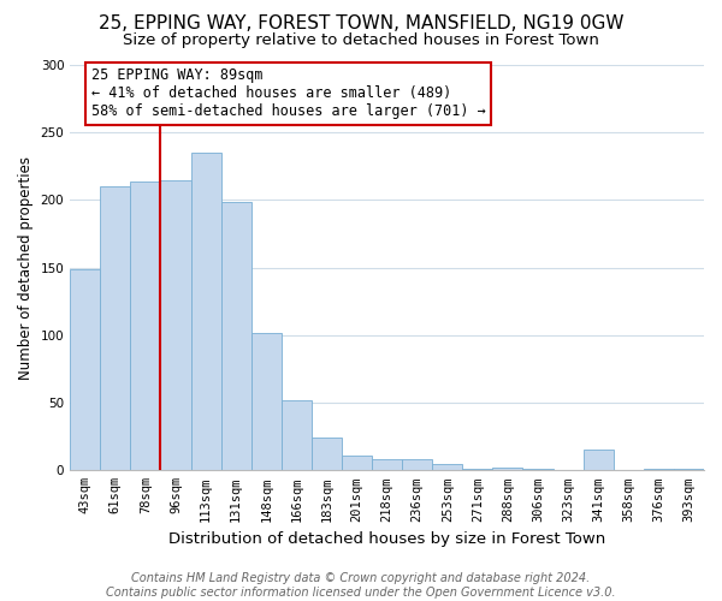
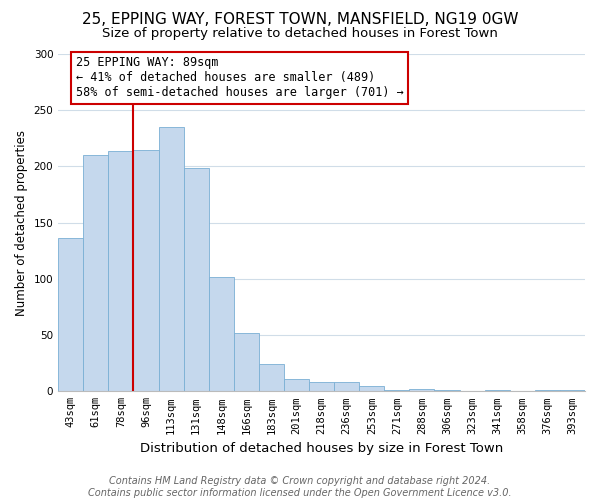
43sqm: 149 -> 136
341sqm: 15 -> 1
